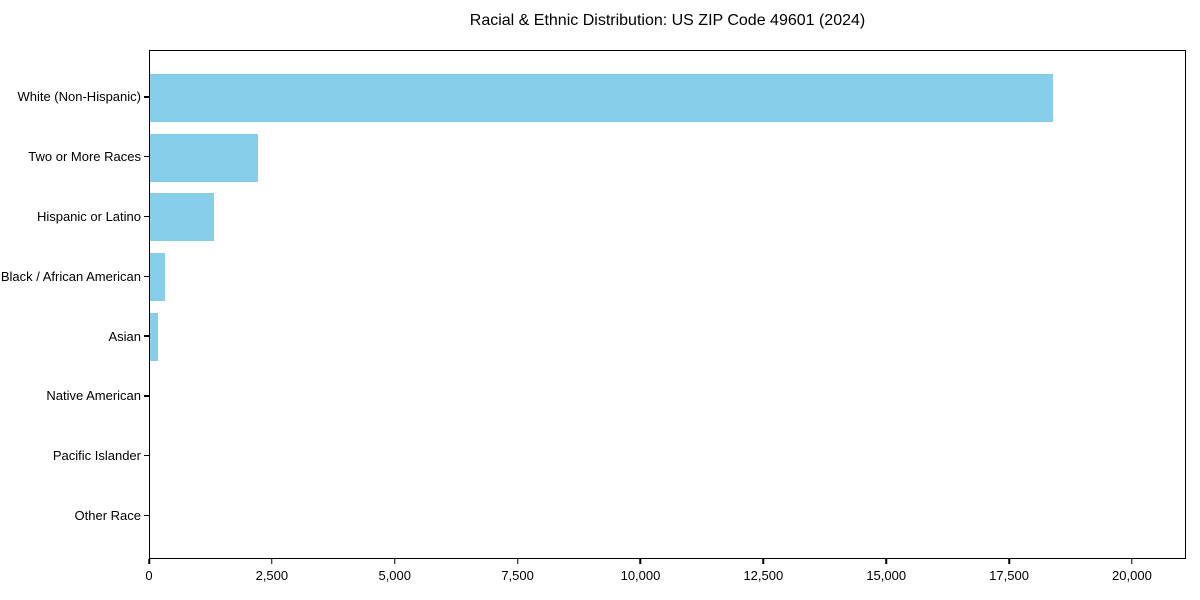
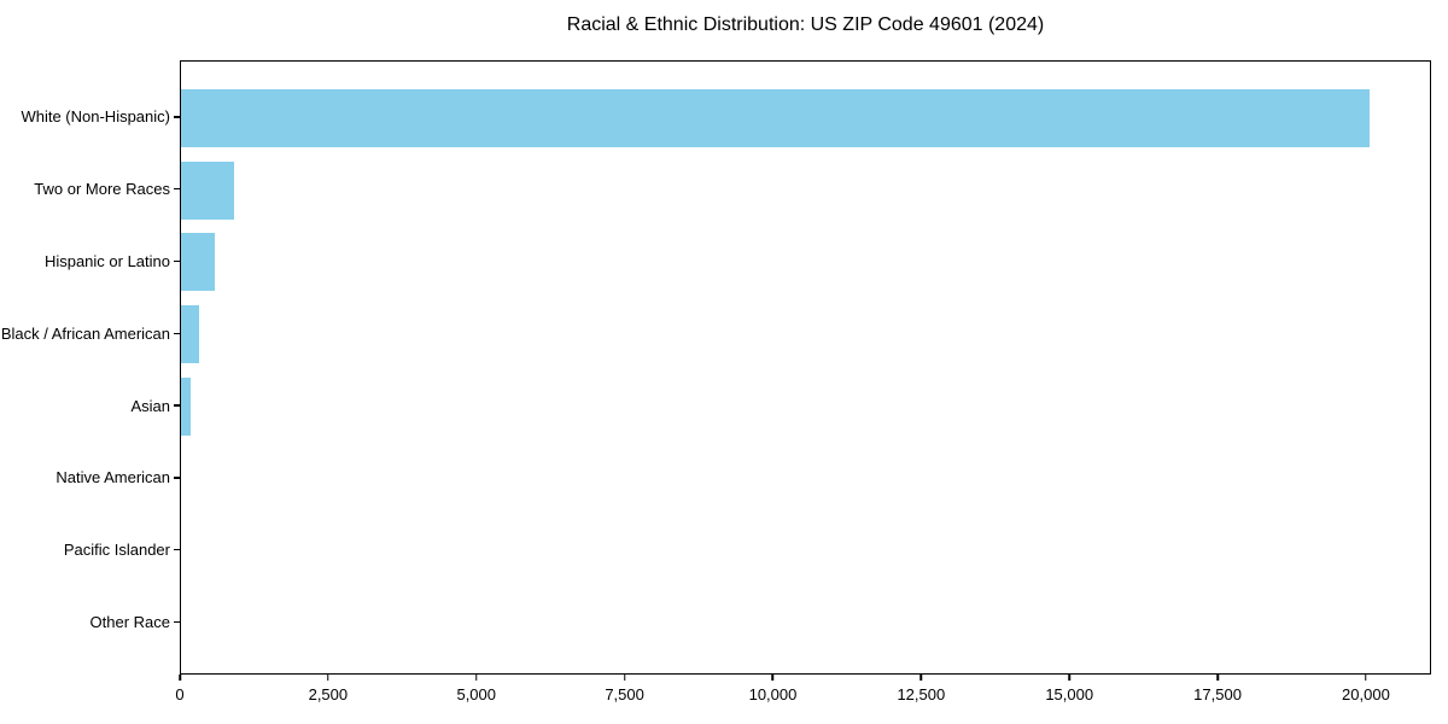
White (Non-Hispanic): 18400 -> 20100
Two or More Races: 2200 -> 900
Hispanic or Latino: 1300 -> 600
